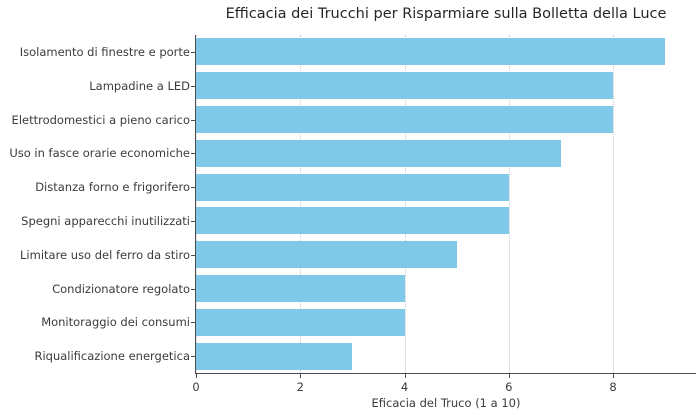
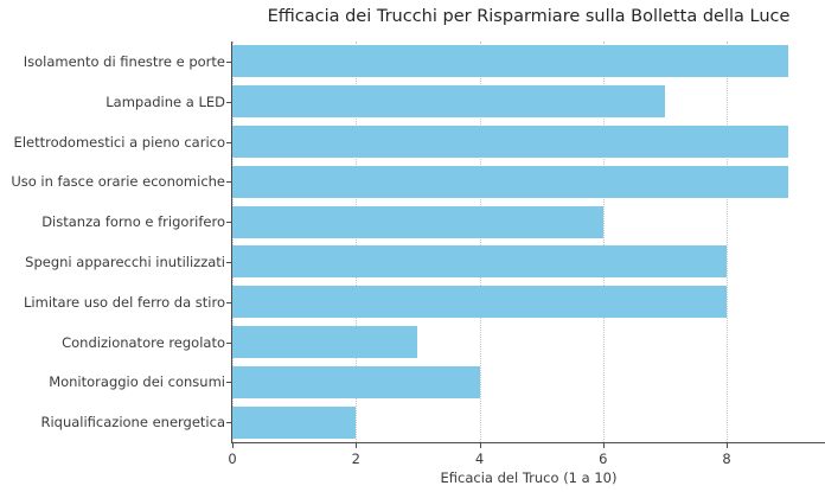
Lampadine a LED: 8 -> 7
Elettrodomestici a pieno carico: 8 -> 9
Uso in fasce orarie economiche: 7 -> 9
Spegni apparecchi inutilizzati: 6 -> 8
Limitare uso del ferro da stiro: 5 -> 8
Condizionatore regolato: 4 -> 3
Riqualificazione energetica: 3 -> 2
